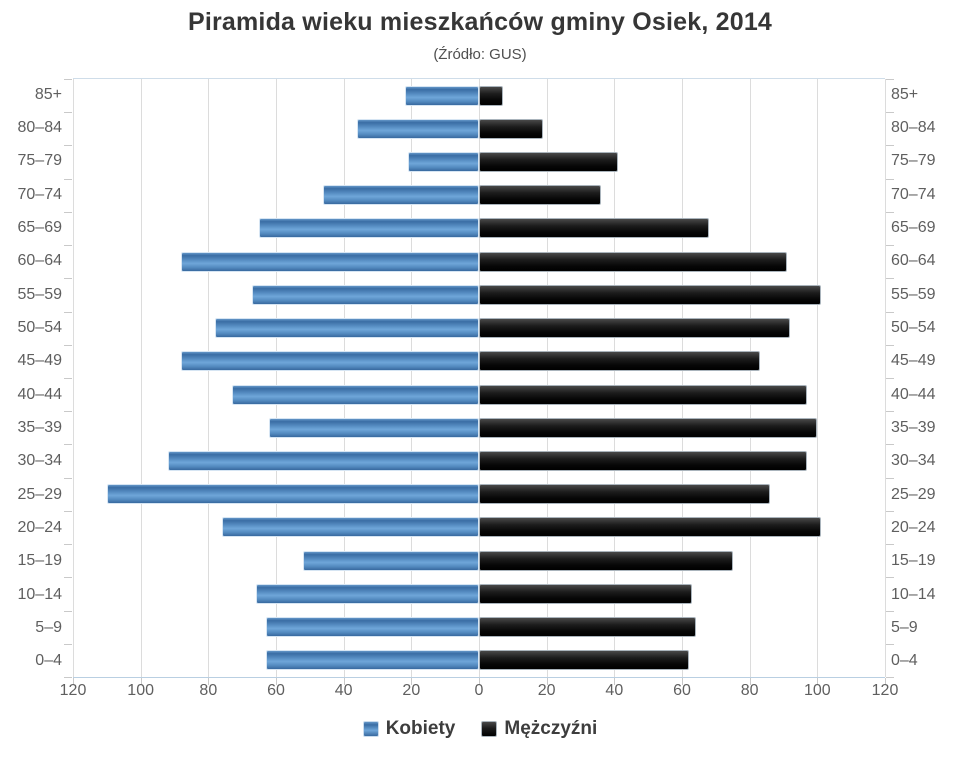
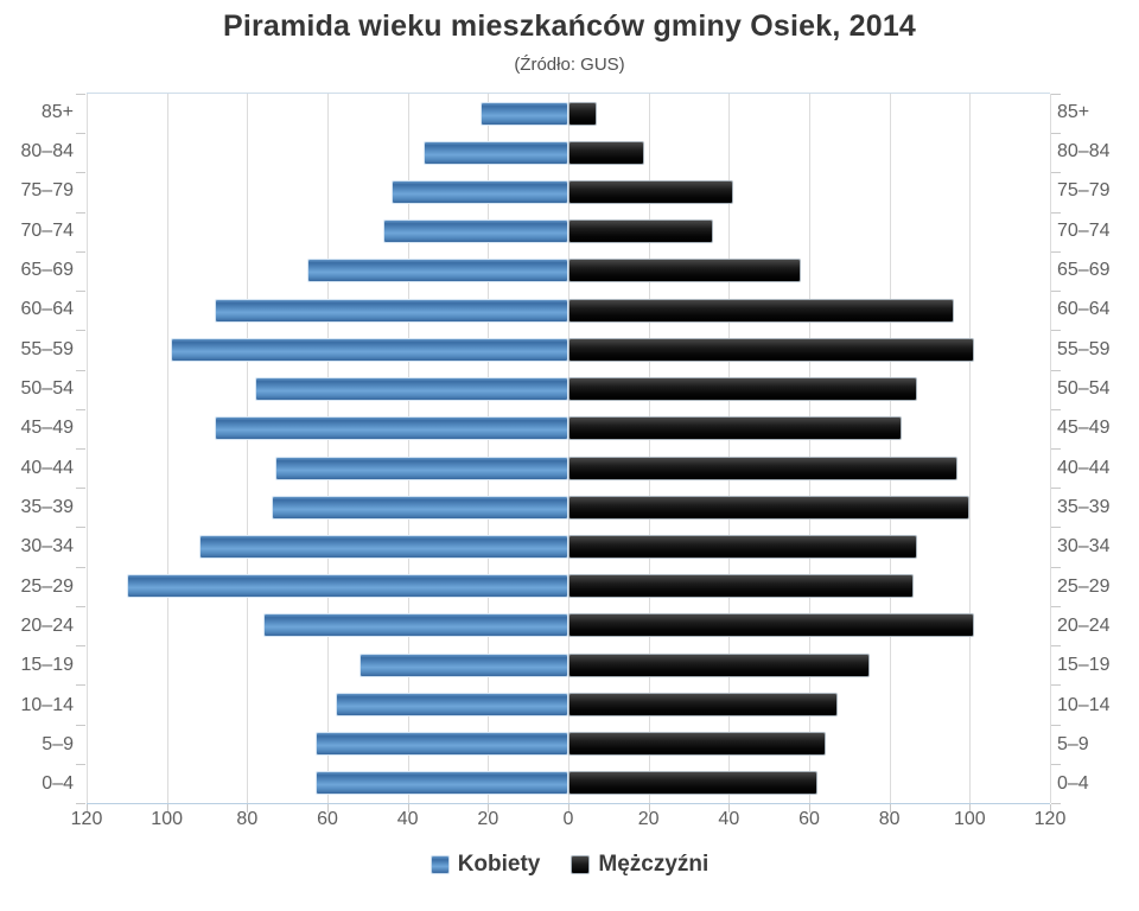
Kobiety/75–79: 21 -> 44
Mężczyźni/65–69: 68 -> 58
Mężczyźni/60–64: 91 -> 96
Kobiety/55–59: 67 -> 99
Mężczyźni/50–54: 92 -> 87
Kobiety/35–39: 62 -> 74
Mężczyźni/30–34: 97 -> 87
Kobiety/10–14: 66 -> 58
Mężczyźni/10–14: 63 -> 67
